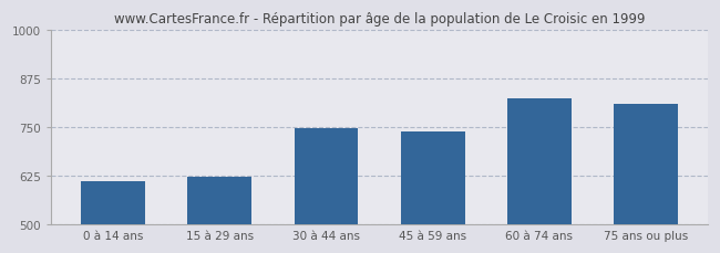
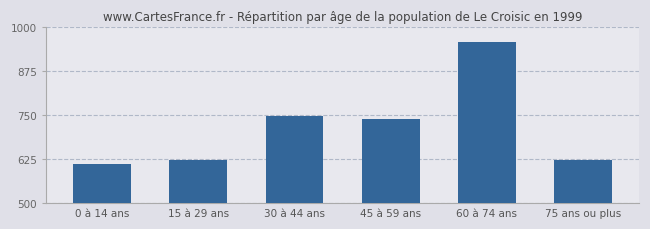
60 à 74 ans: 825 -> 958
75 ans ou plus: 810 -> 622
